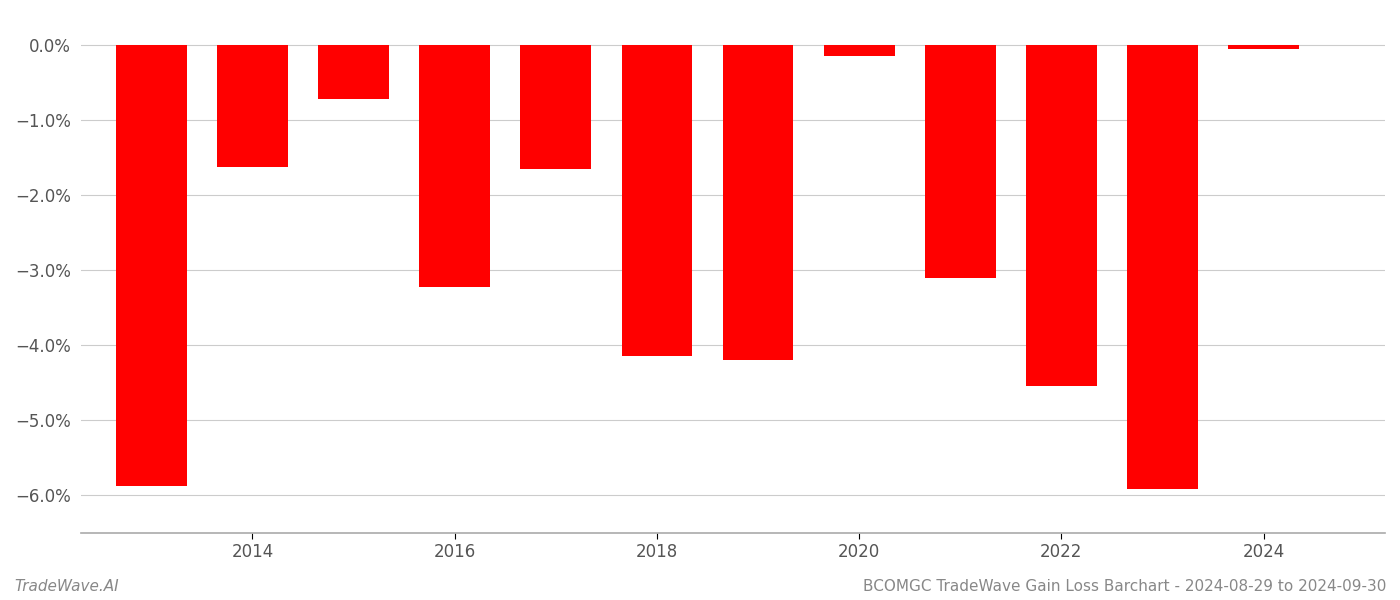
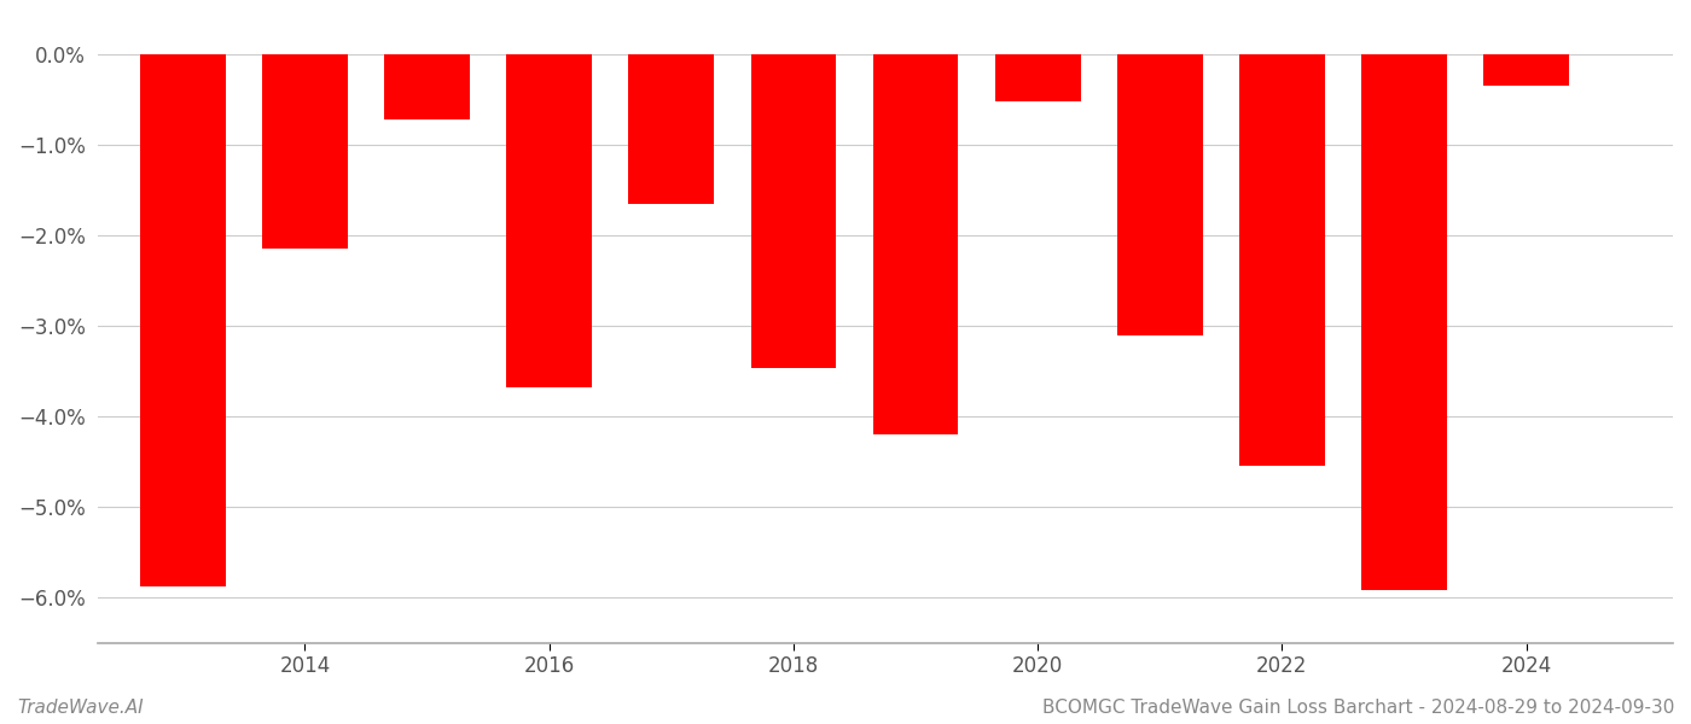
2014: -1.62% -> -2.14%
2016: -3.22% -> -3.68%
2018: -4.15% -> -3.46%
2020: -0.15% -> -0.52%
2024: -0.05% -> -0.34%
